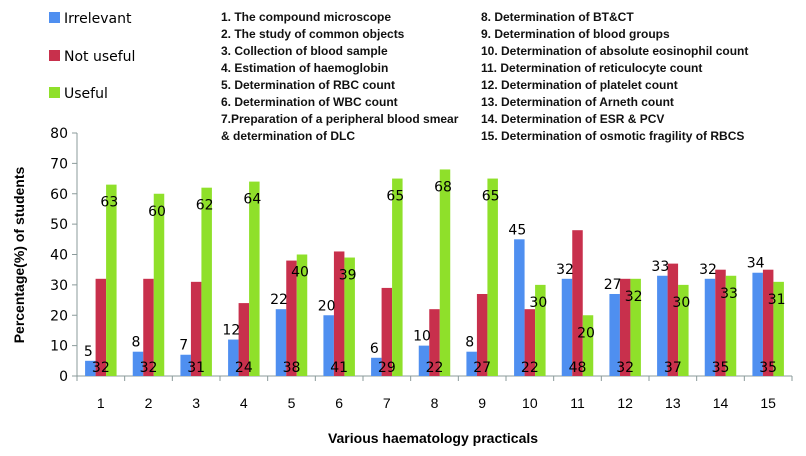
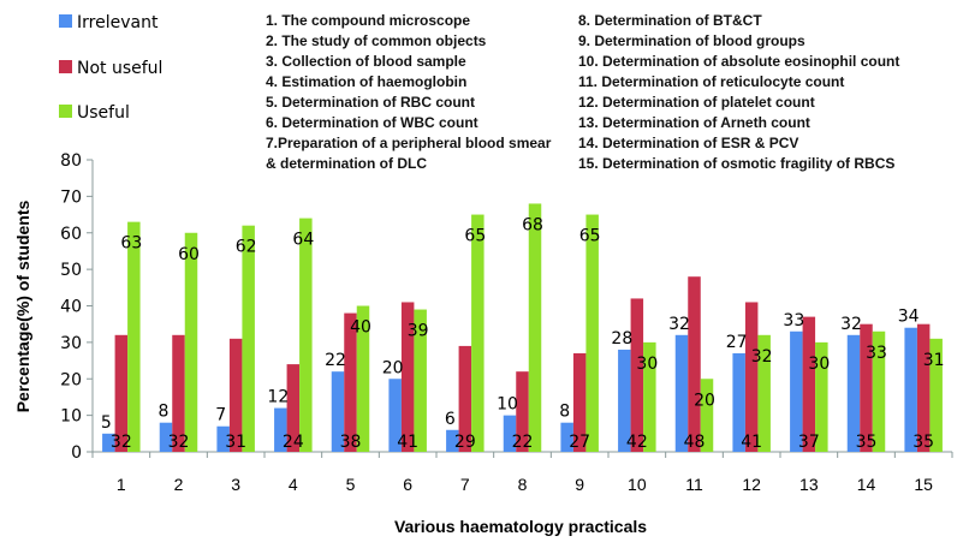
Irrelevant/10: 45 -> 28
Not useful/10: 22 -> 42
Not useful/12: 32 -> 41
